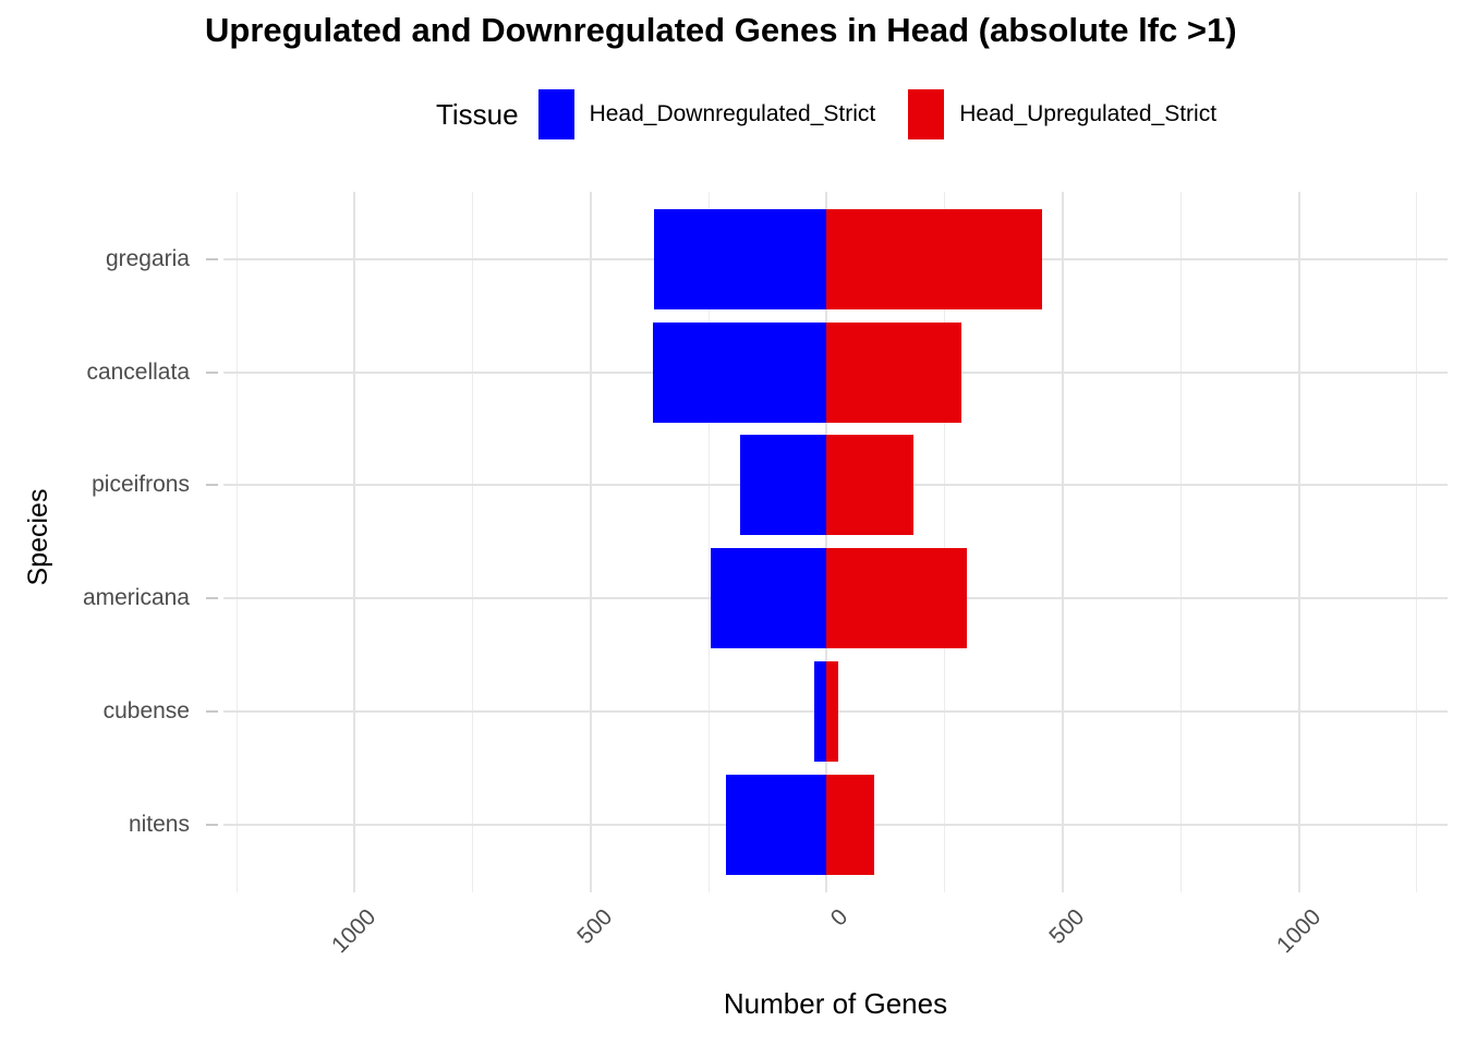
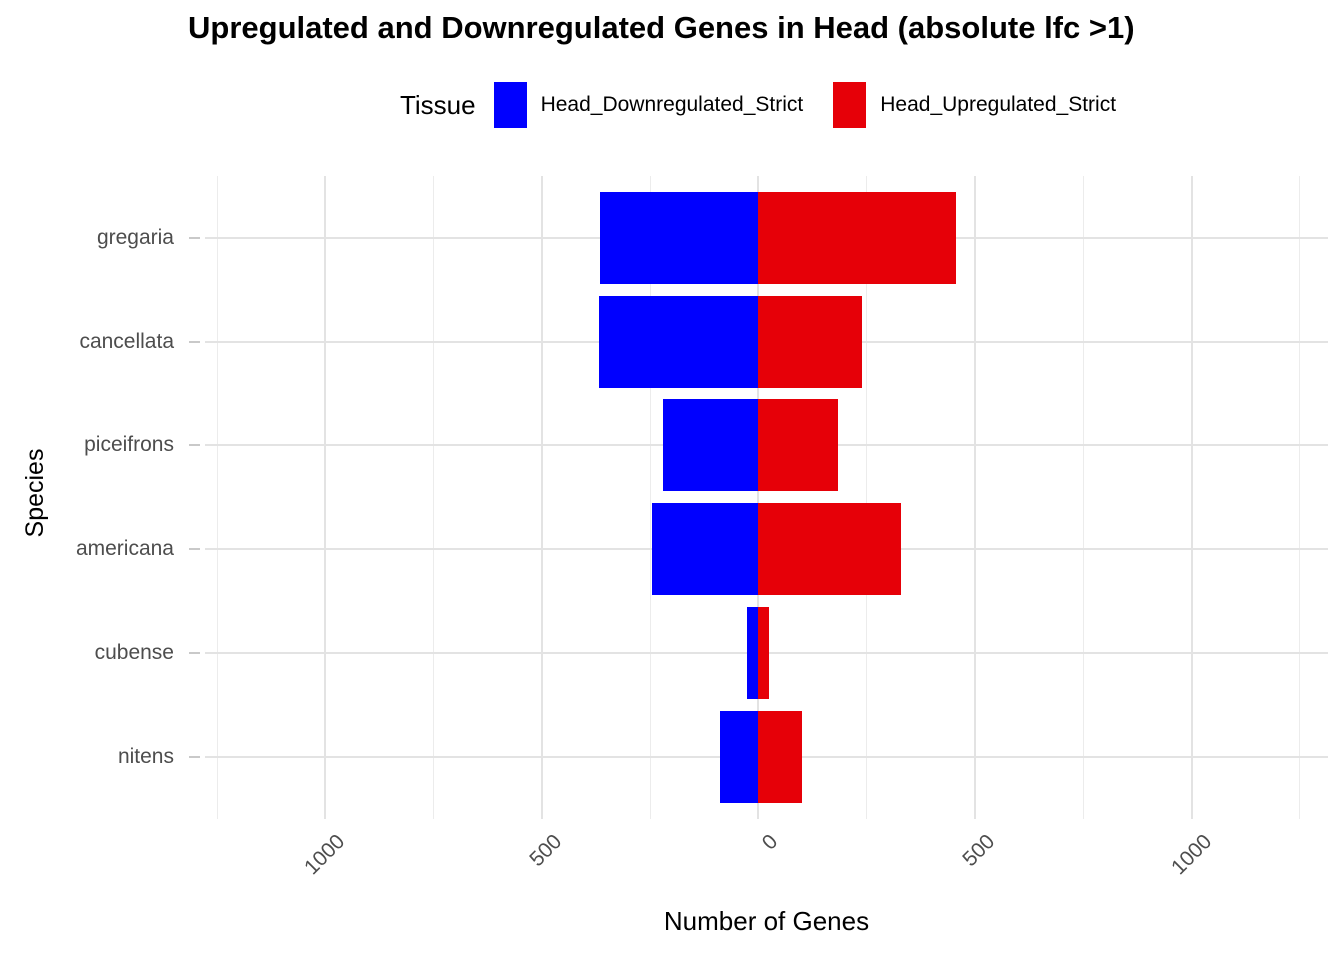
Head_Upregulated_Strict/cancellata: 280 -> 240
Head_Downregulated_Strict/piceifrons: 180 -> 220
Head_Upregulated_Strict/americana: 300 -> 330
Head_Downregulated_Strict/nitens: 210 -> 90
